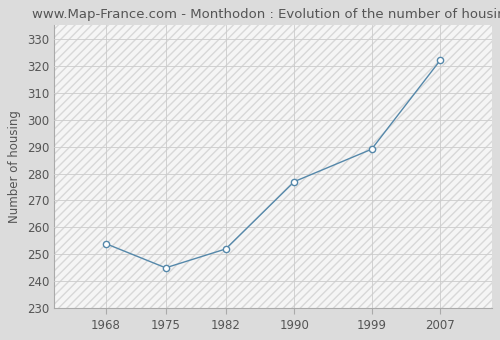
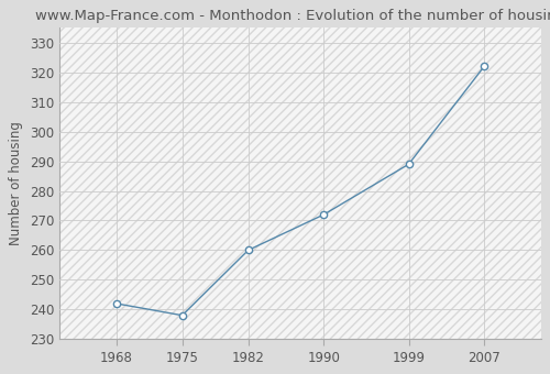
1968: 254 -> 242
1975: 245 -> 238
1982: 252 -> 260
1990: 277 -> 272
